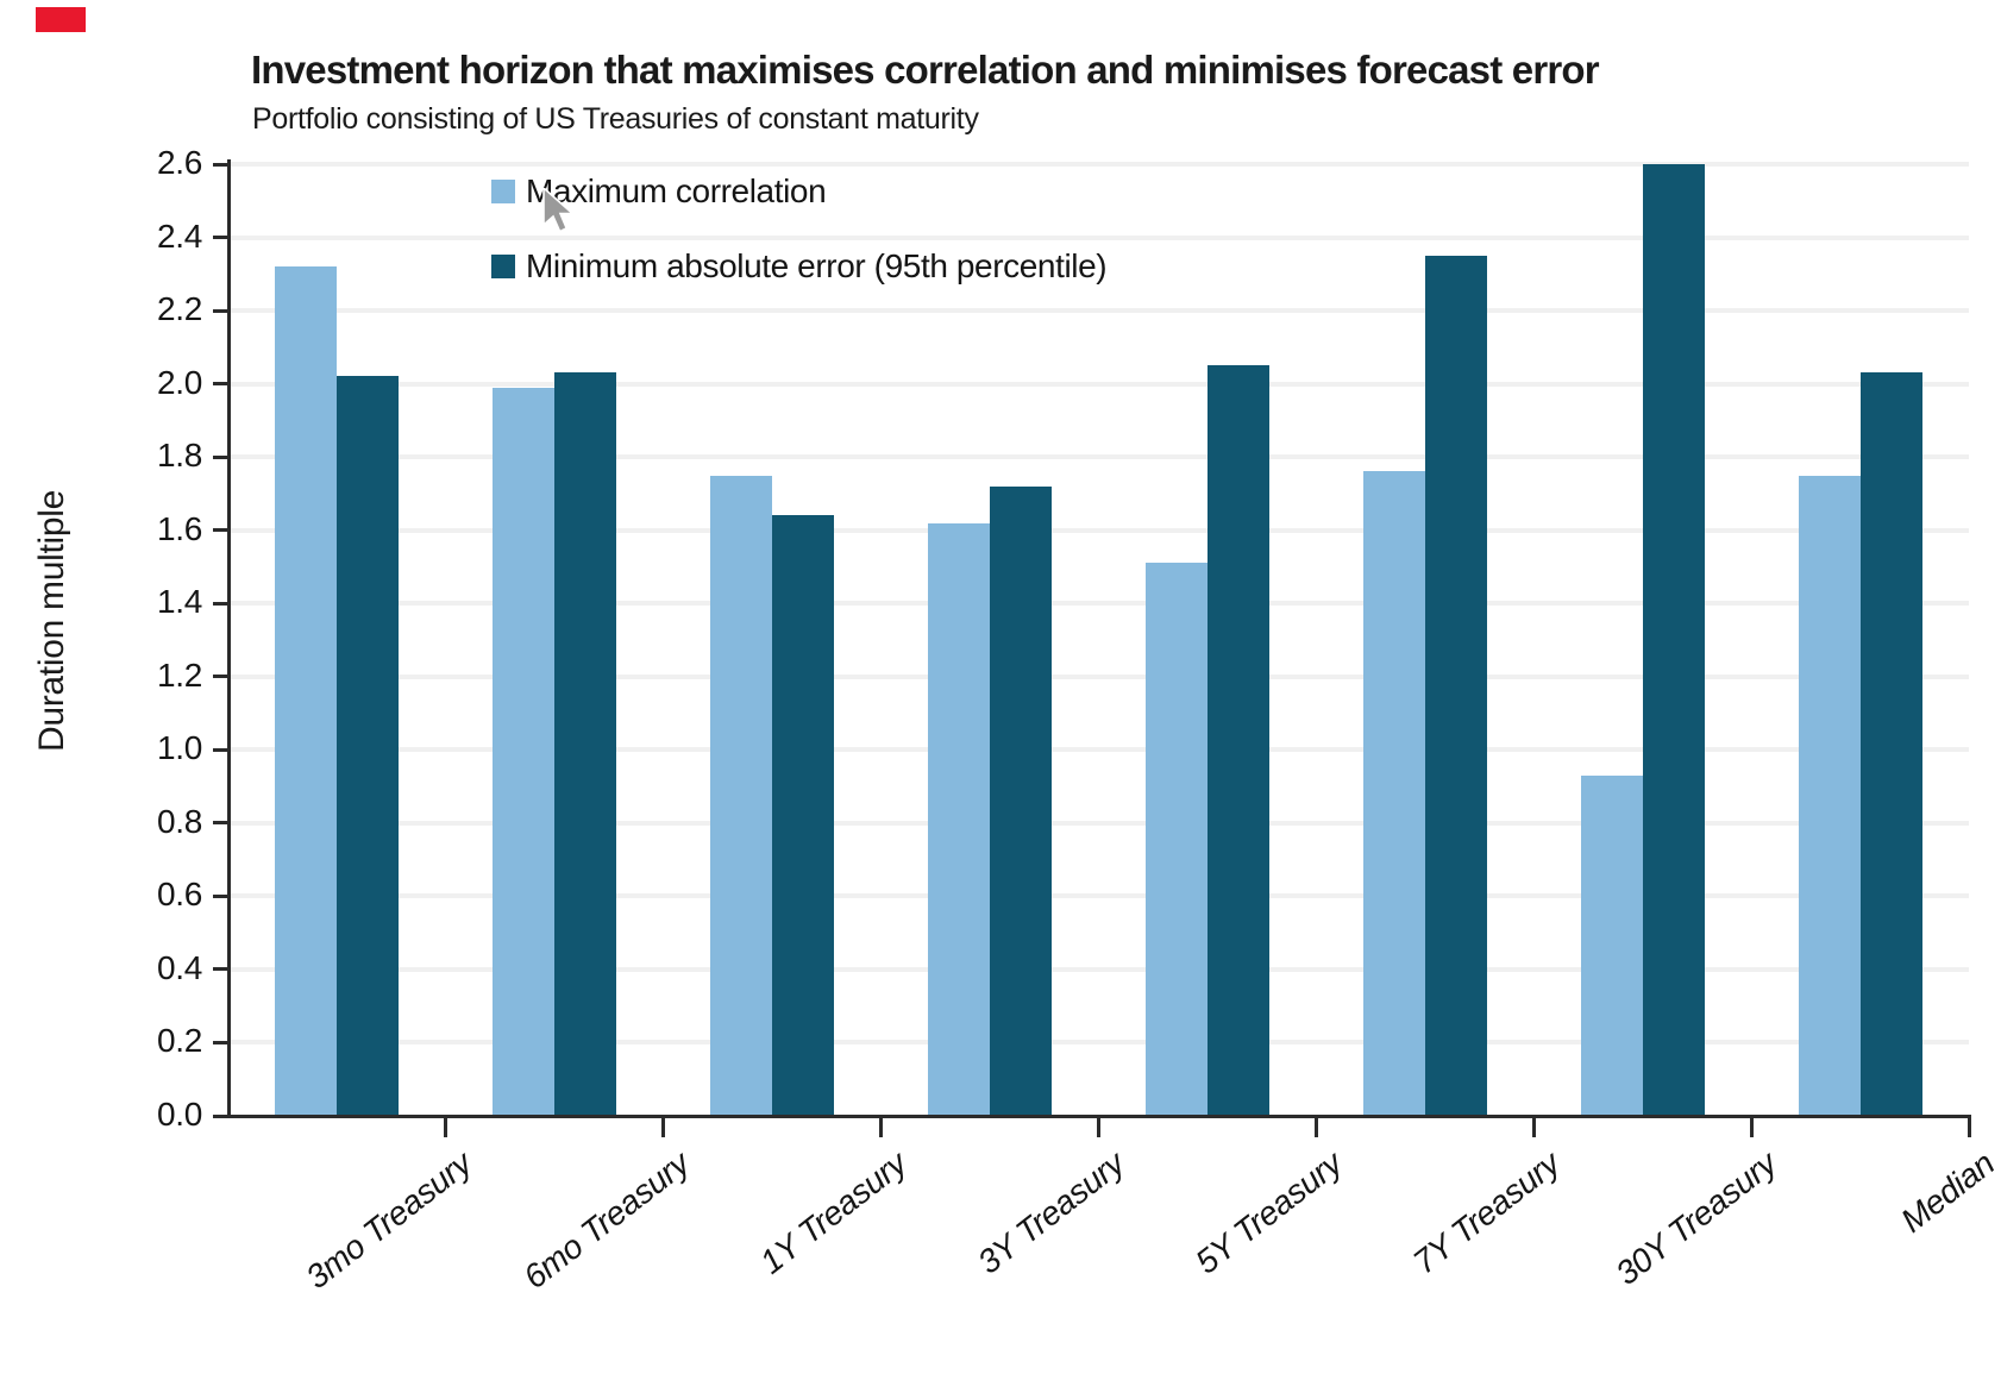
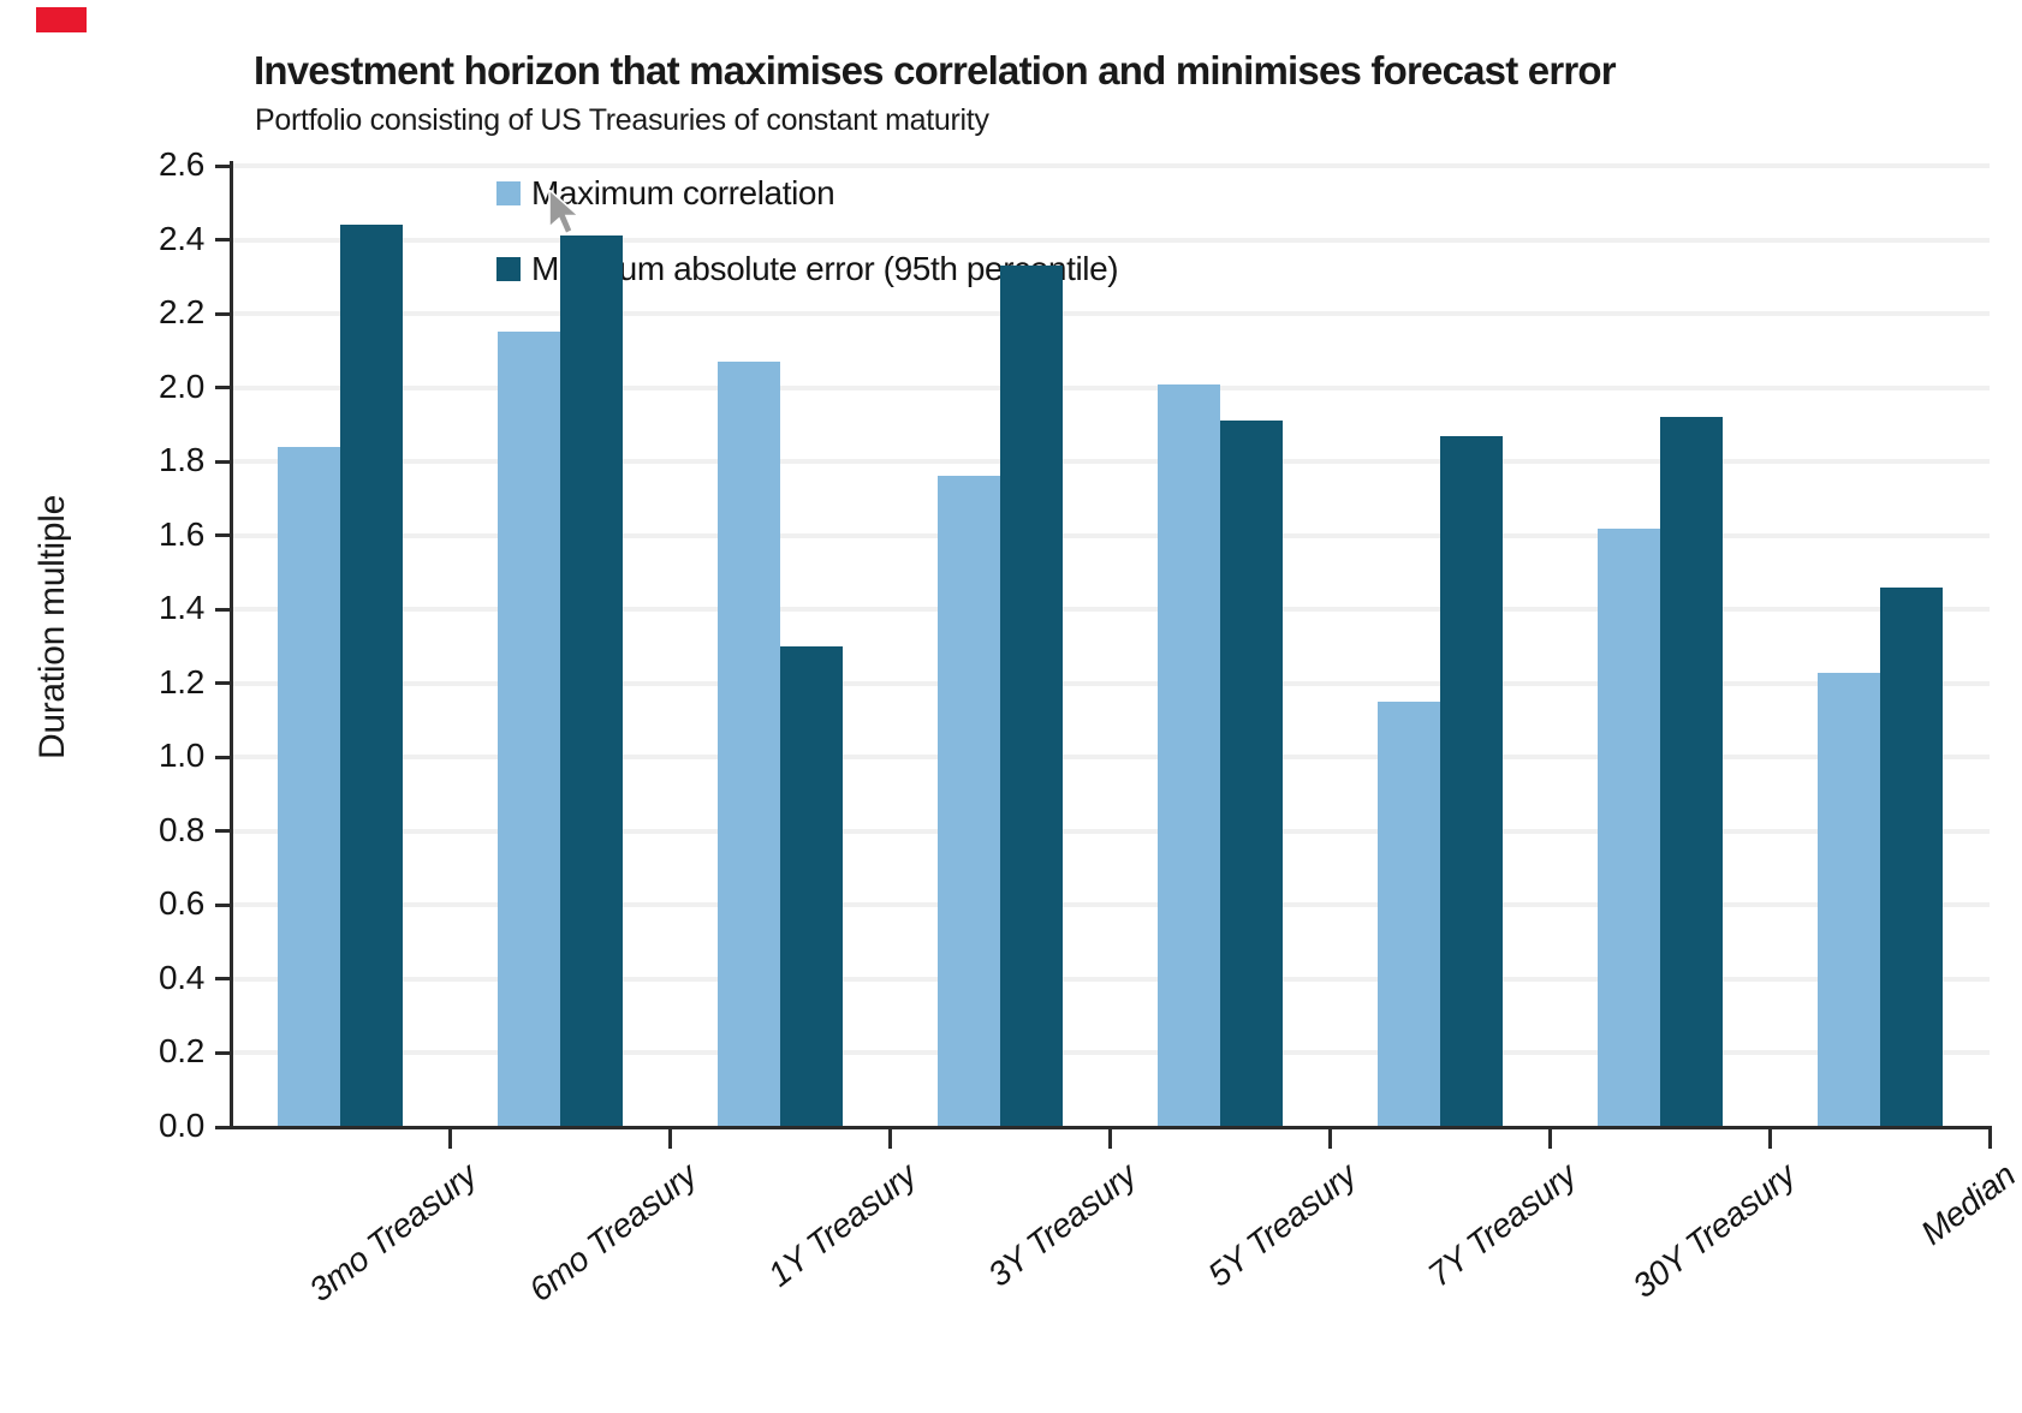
Maximum correlation/3mo Treasury: 2.32 -> 1.84
Minimum absolute error (95th percentile)/3mo Treasury: 2.02 -> 2.44
Maximum correlation/6mo Treasury: 1.99 -> 2.15
Minimum absolute error (95th percentile)/6mo Treasury: 2.03 -> 2.41
Maximum correlation/1Y Treasury: 1.75 -> 2.07
Minimum absolute error (95th percentile)/1Y Treasury: 1.64 -> 1.30
Maximum correlation/3Y Treasury: 1.62 -> 1.76
Minimum absolute error (95th percentile)/3Y Treasury: 1.72 -> 2.33
Maximum correlation/5Y Treasury: 1.51 -> 2.01
Minimum absolute error (95th percentile)/5Y Treasury: 2.05 -> 1.91
Maximum correlation/7Y Treasury: 1.76 -> 1.15
Minimum absolute error (95th percentile)/7Y Treasury: 2.35 -> 1.87
Maximum correlation/30Y Treasury: 0.93 -> 1.62
Minimum absolute error (95th percentile)/30Y Treasury: 2.60 -> 1.92
Maximum correlation/Median: 1.75 -> 1.23
Minimum absolute error (95th percentile)/Median: 2.03 -> 1.46
